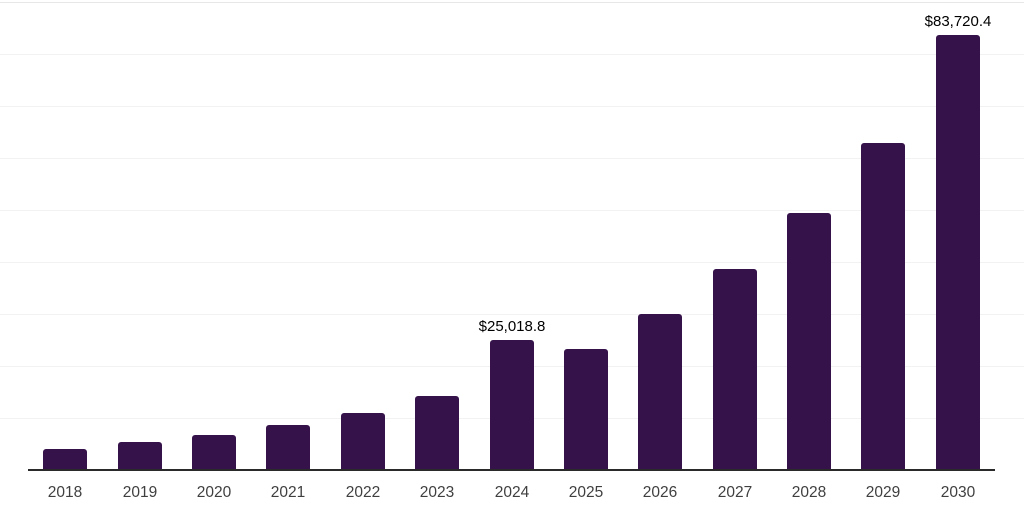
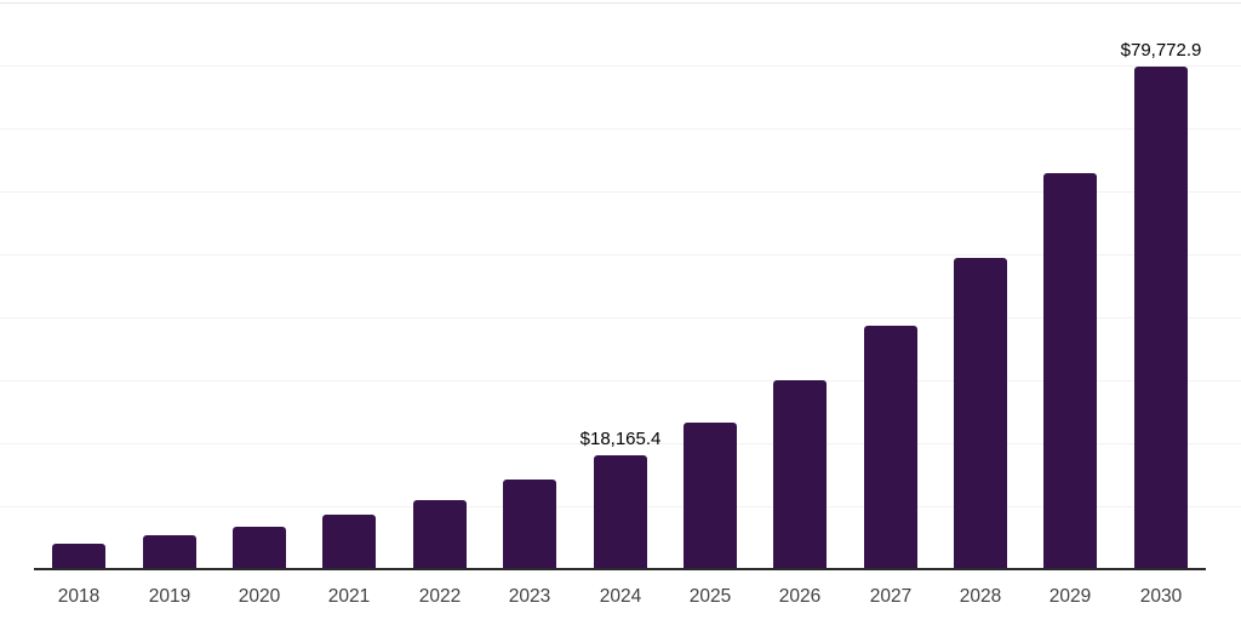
2024: $25,018.8 -> $18,165.4
2030: $83,720.4 -> $79,772.9
